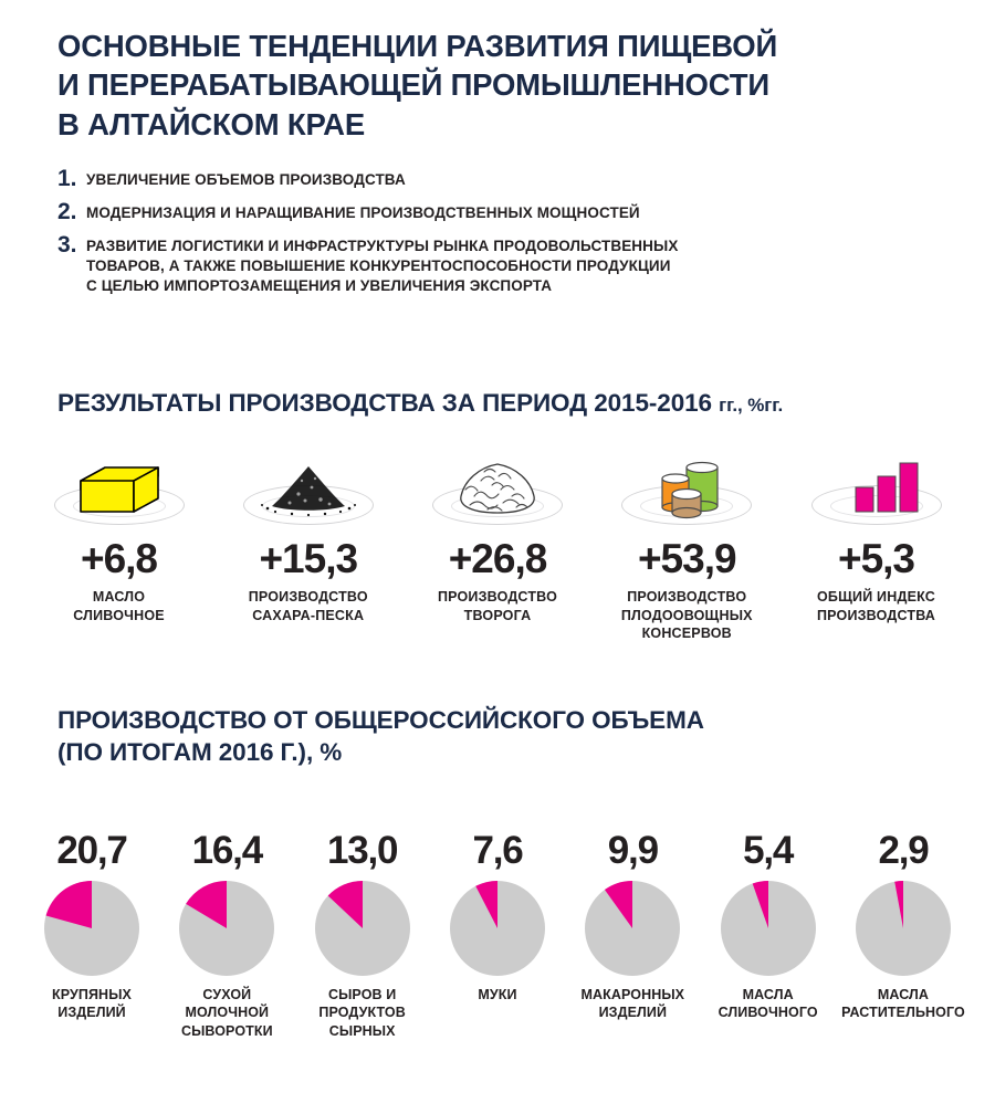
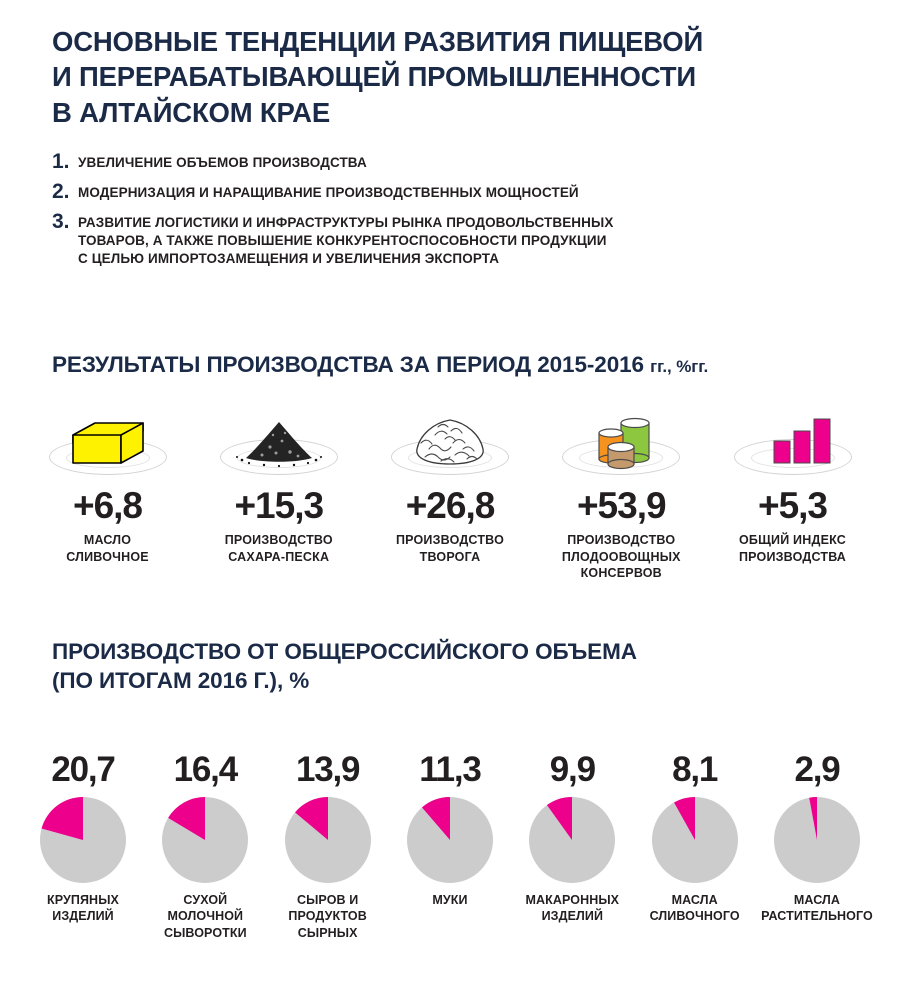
СЫРОВ И ПРОДУКТОВ СЫРНЫХ: 13,0 -> 13,9
МУКИ: 7,6 -> 11,3
МАСЛА СЛИВОЧНОГО: 5,4 -> 8,1
